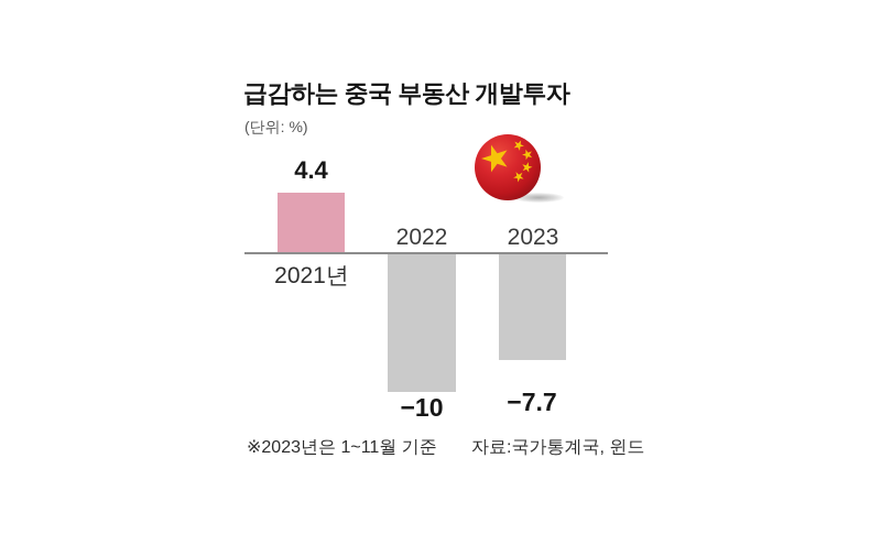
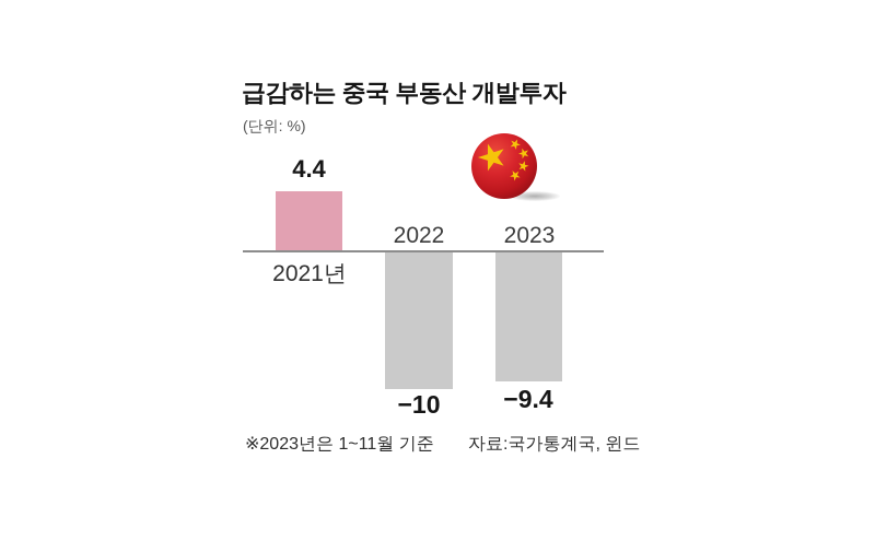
2023: −7.7 -> −9.4
